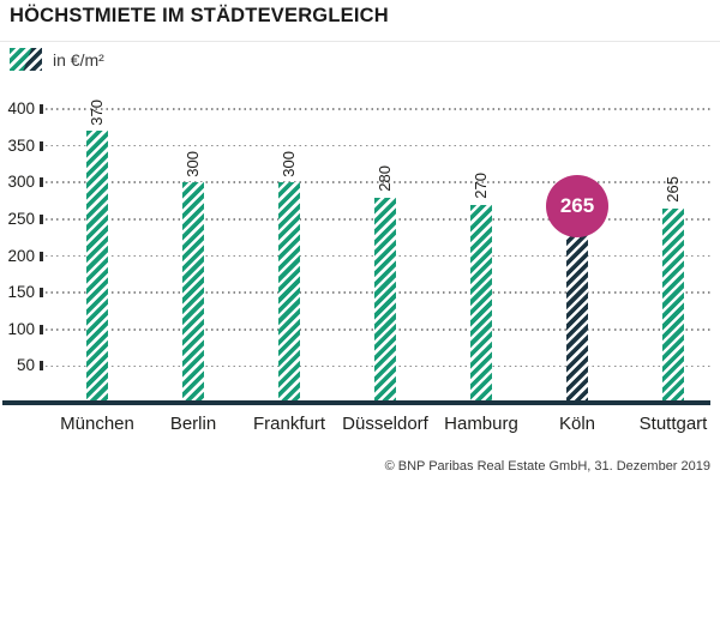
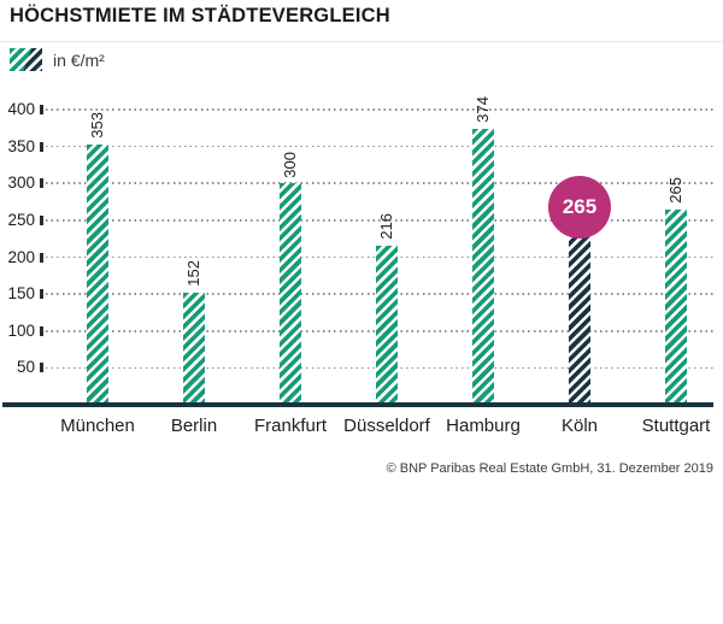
München: 370 -> 353
Berlin: 300 -> 152
Düsseldorf: 280 -> 216
Hamburg: 270 -> 374
